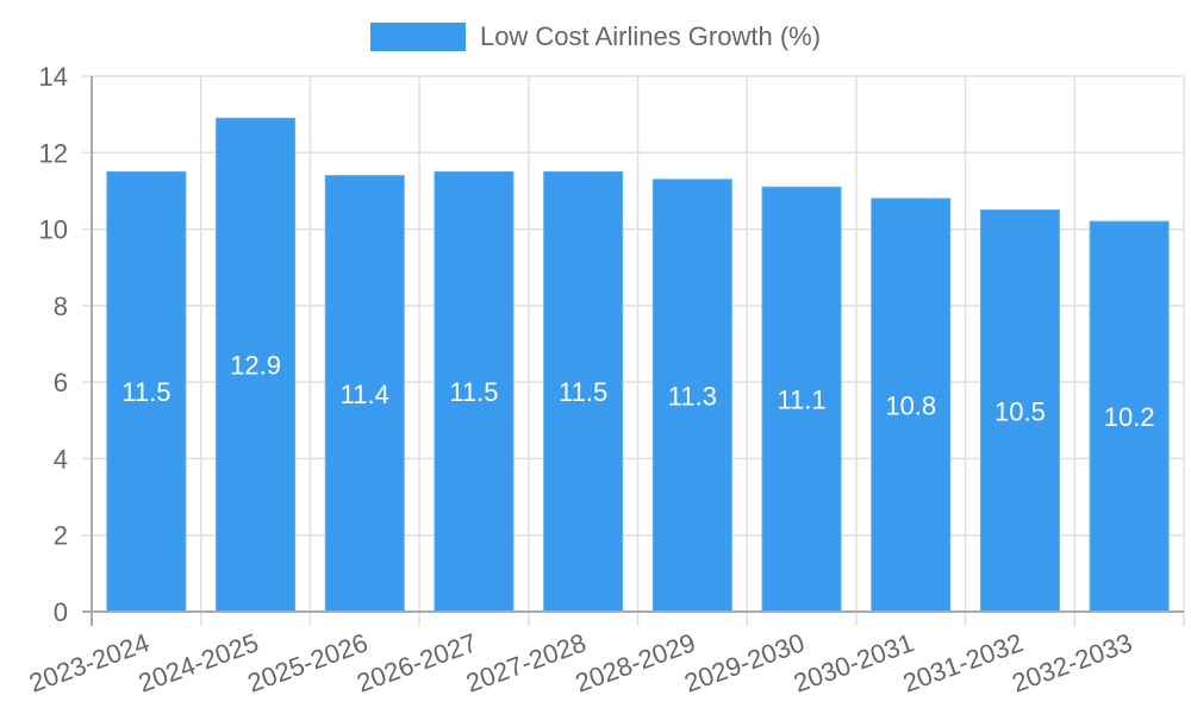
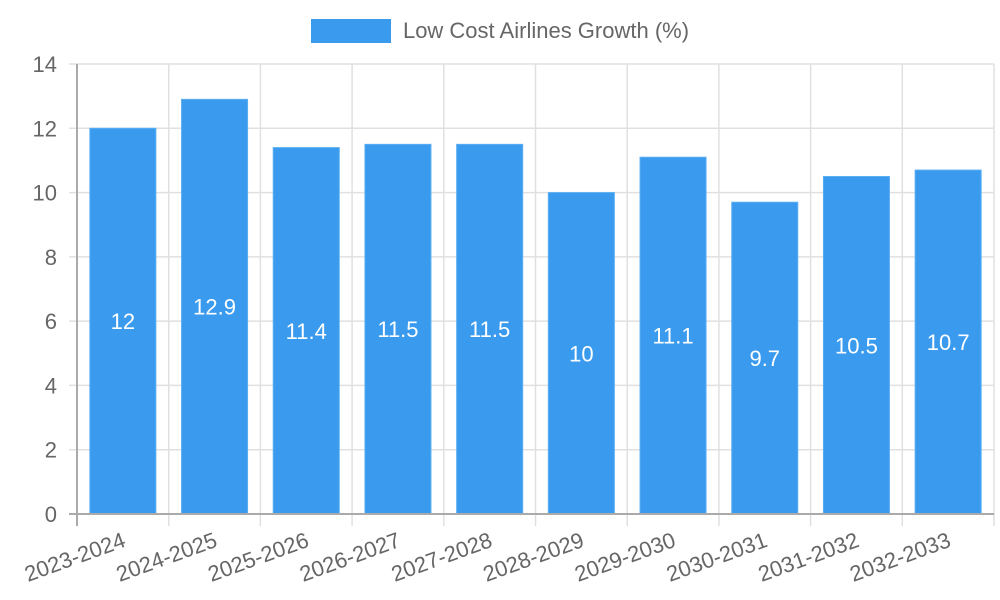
2023-2024: 11.5 -> 12
2028-2029: 11.3 -> 10
2030-2031: 10.8 -> 9.7
2032-2033: 10.2 -> 10.7
